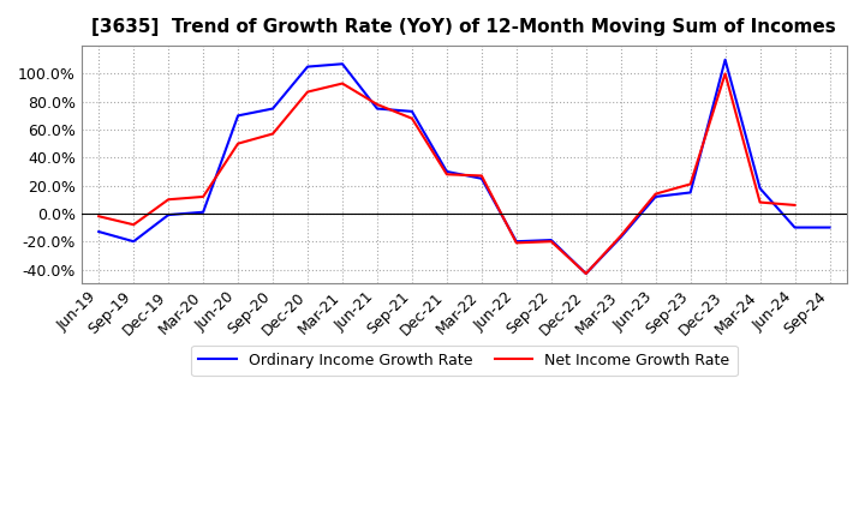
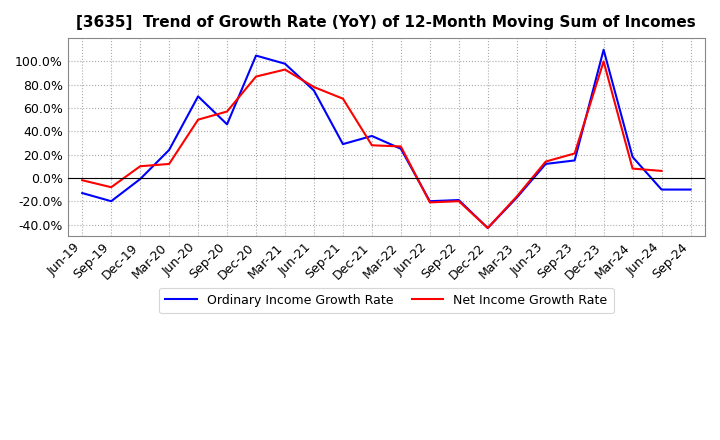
Ordinary Income Growth Rate/Mar-20: 1% -> 24%
Ordinary Income Growth Rate/Sep-20: 75% -> 46%
Ordinary Income Growth Rate/Mar-21: 107% -> 98%
Ordinary Income Growth Rate/Sep-21: 73% -> 29%
Ordinary Income Growth Rate/Dec-21: 30% -> 36%
